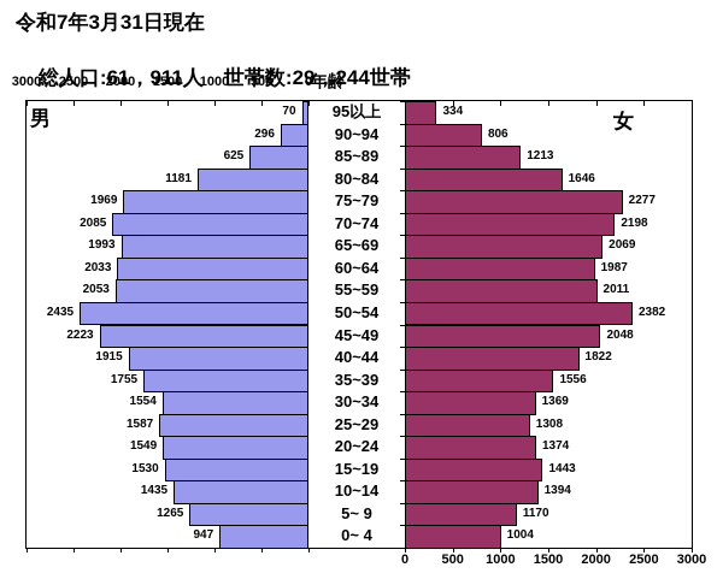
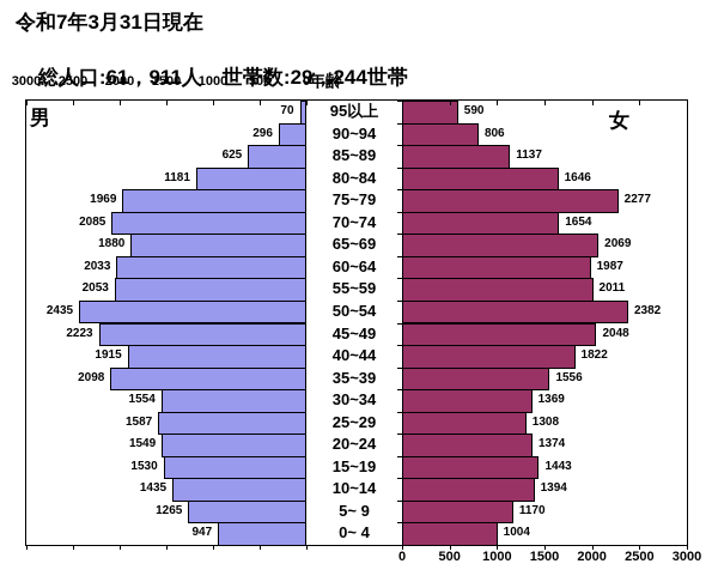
女/95以上: 334 -> 590
女/85~89: 1213 -> 1137
女/70~74: 2198 -> 1654
男/65~69: 1993 -> 1880
男/35~39: 1755 -> 2098
